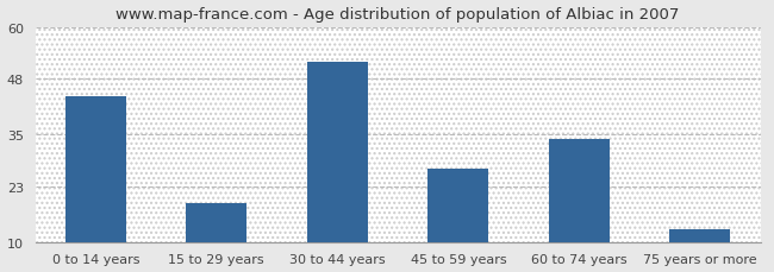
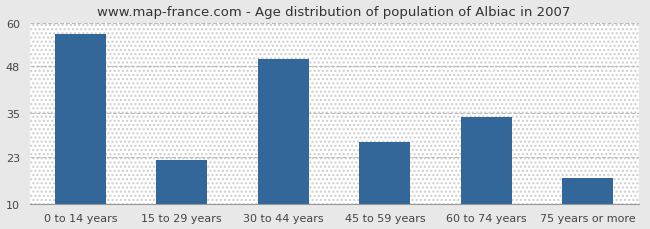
0 to 14 years: 44 -> 57
15 to 29 years: 19 -> 22
30 to 44 years: 52 -> 50
75 years or more: 13 -> 17
